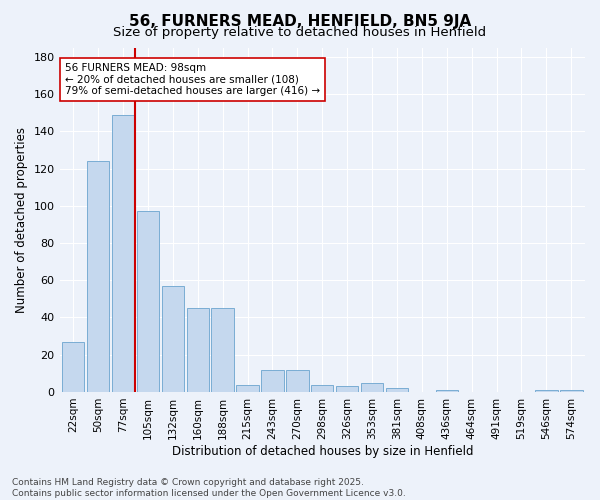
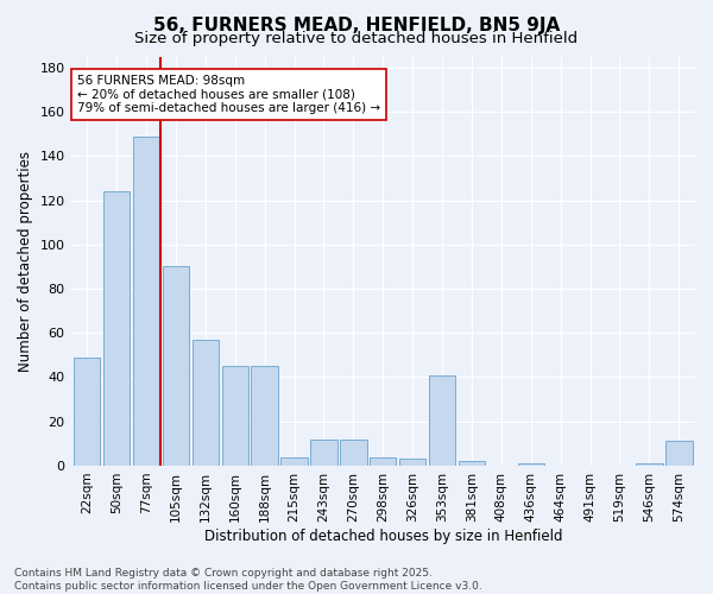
22sqm: 27 -> 49
105sqm: 97 -> 90
353sqm: 5 -> 41
574sqm: 1 -> 11
